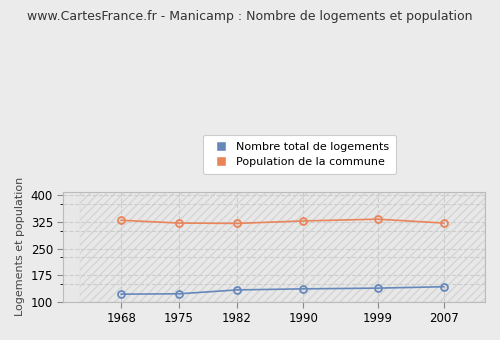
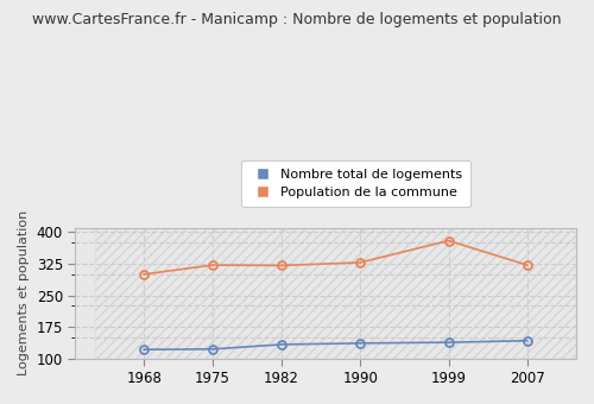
Population de la commune/1968: 330 -> 300
Population de la commune/1999: 333 -> 380
